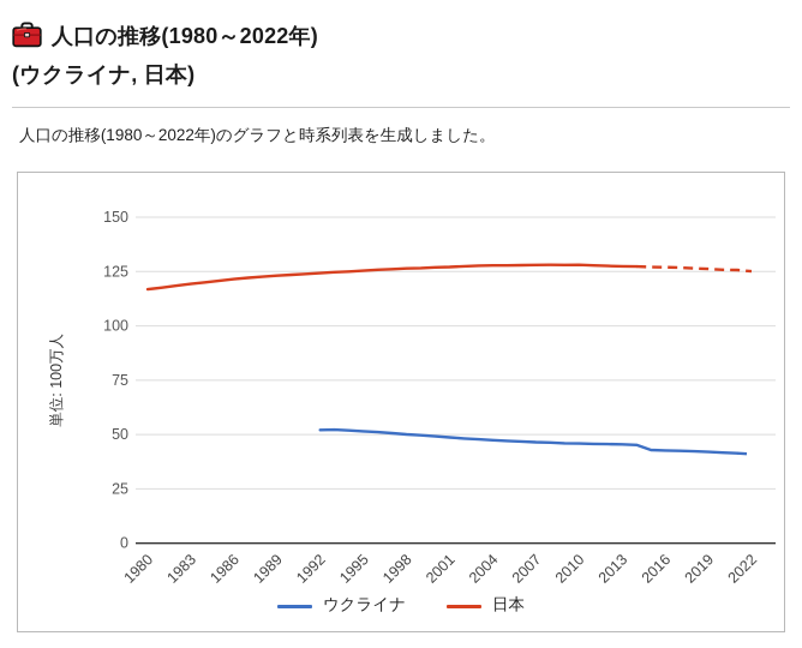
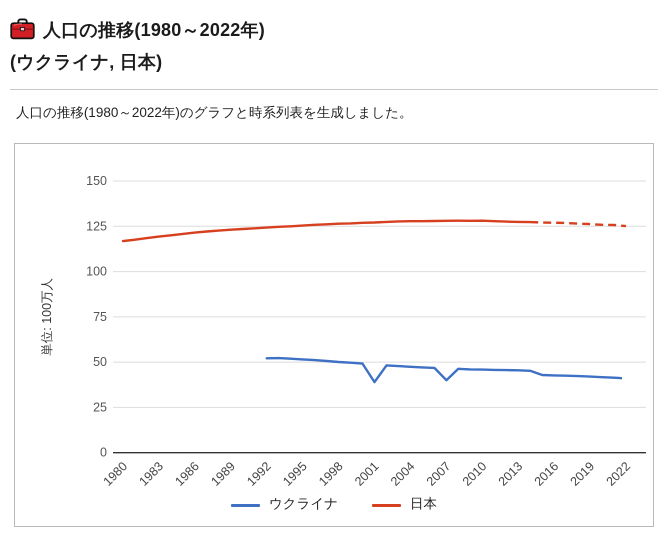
ウクライナ/2001: 49 -> 39
ウクライナ/2007: 46 -> 40
